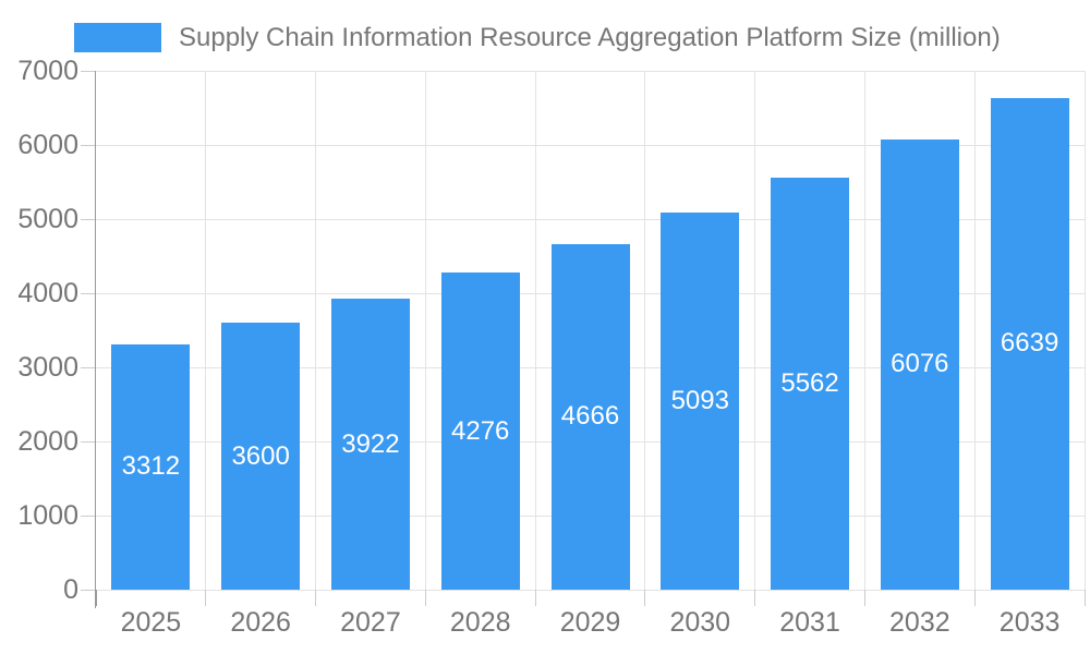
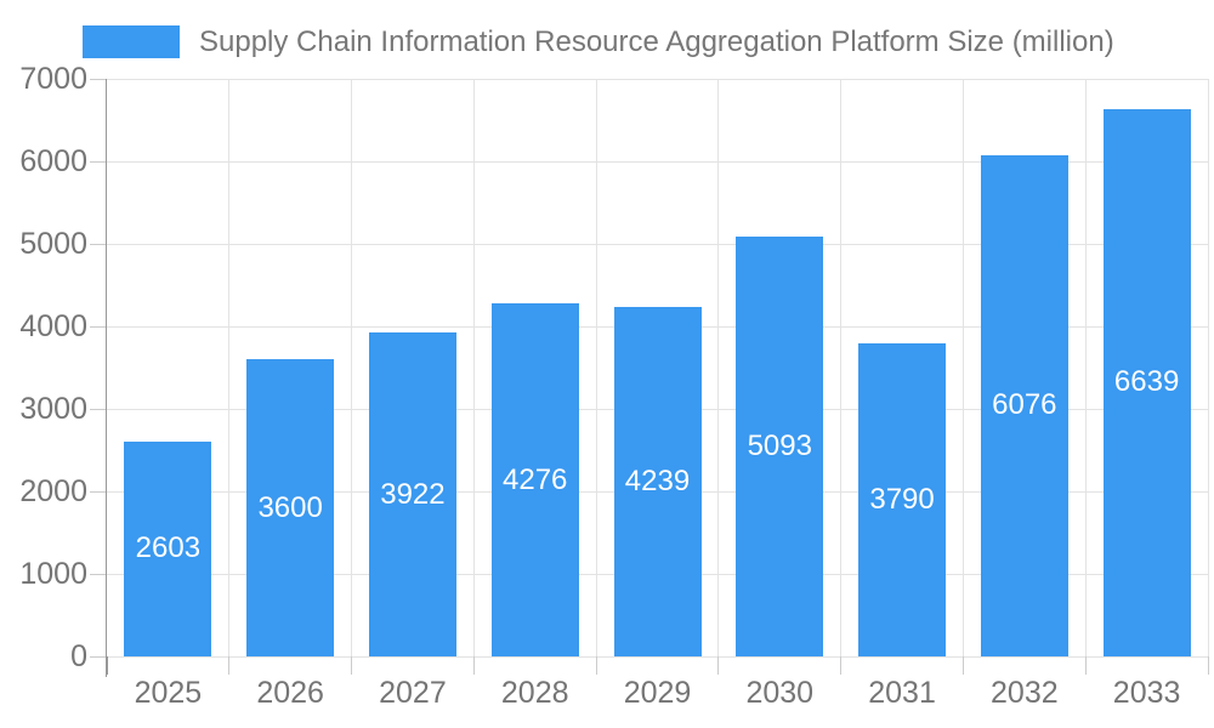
2025: 3312 -> 2603
2029: 4666 -> 4239
2031: 5562 -> 3790
